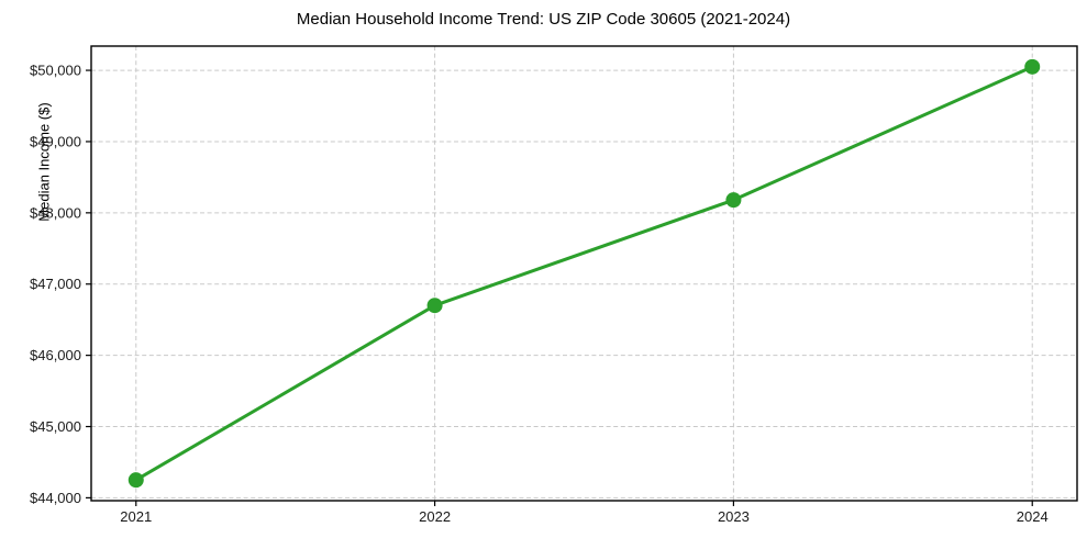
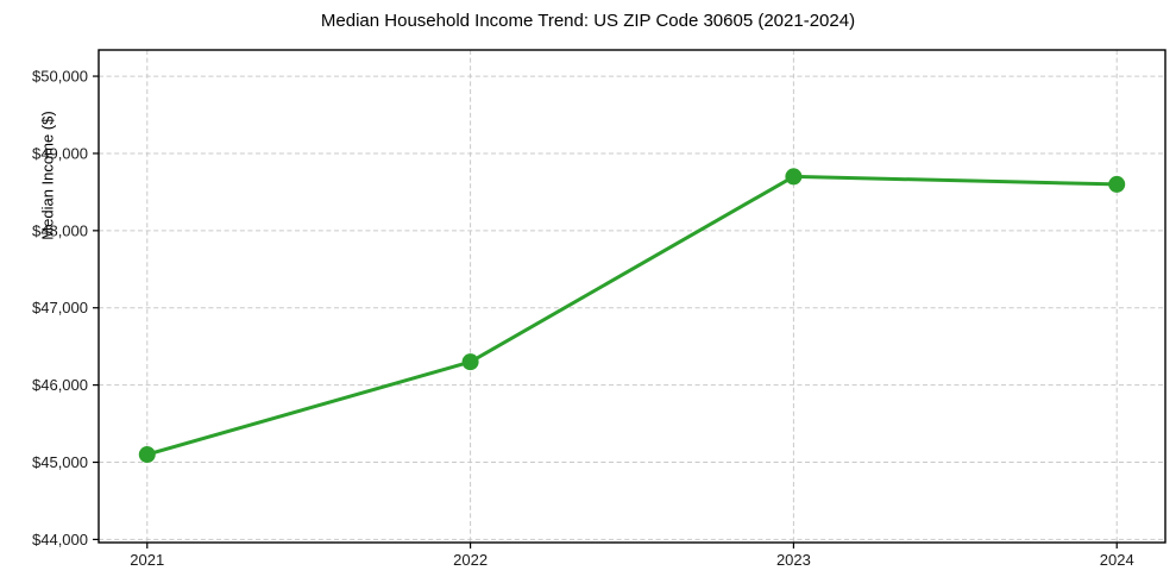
2021: $44200 -> $45100
2022: $46700 -> $46300
2023: $48200 -> $48700
2024: $50000 -> $48600
